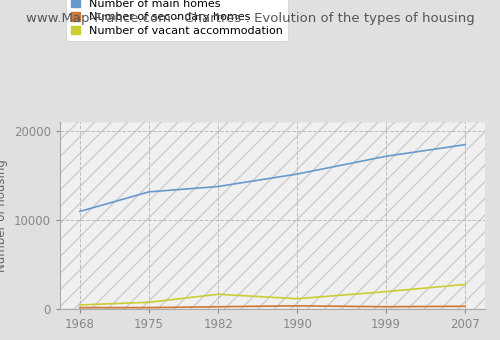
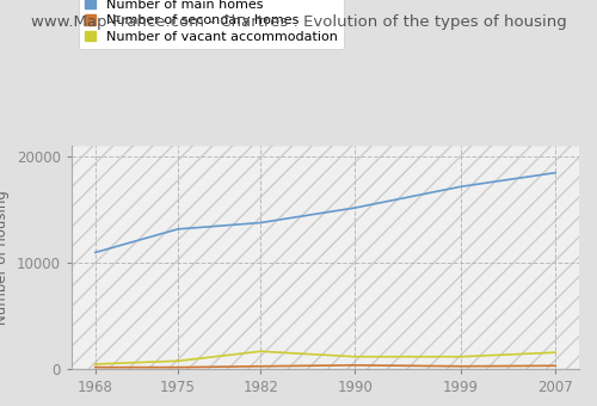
Number of vacant accommodation/1999: 2000 -> 1200
Number of vacant accommodation/2007: 2800 -> 1600
